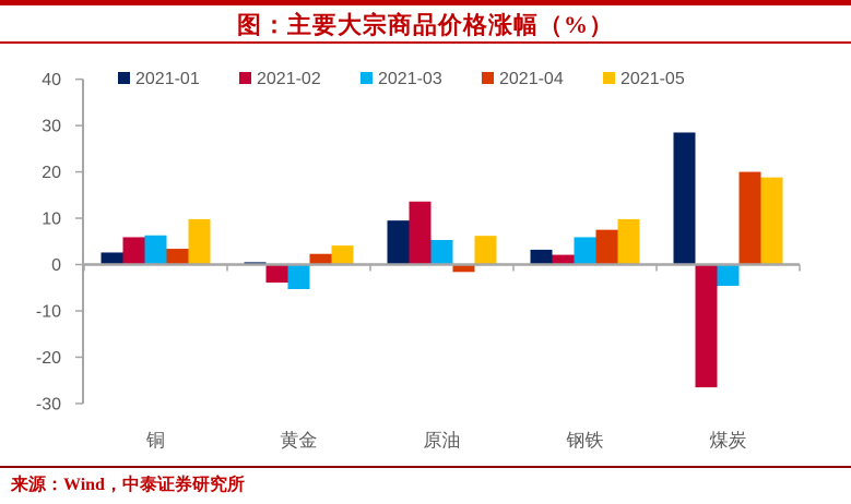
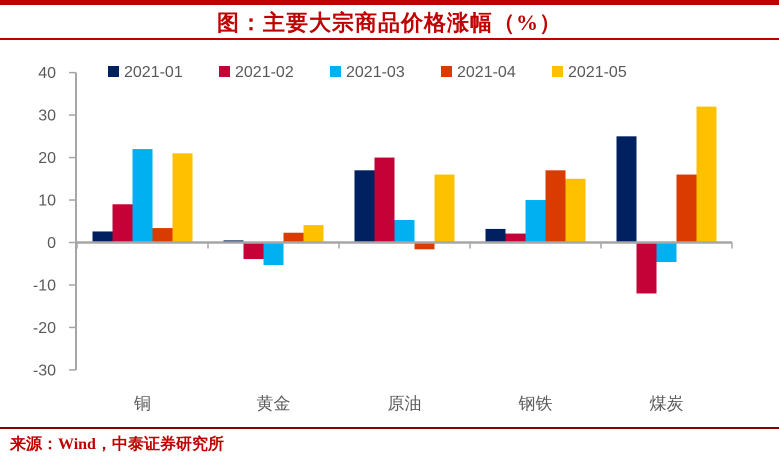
2021-02/铜: 6 -> 9
2021-03/铜: 6 -> 22
2021-05/铜: 10 -> 21
2021-01/原油: 10 -> 17
2021-02/原油: 14 -> 20
2021-05/原油: 6 -> 16
2021-03/钢铁: 6 -> 10
2021-04/钢铁: 8 -> 17
2021-05/钢铁: 10 -> 15
2021-01/煤炭: 28 -> 25
2021-02/煤炭: -26 -> -12
2021-04/煤炭: 20 -> 16
2021-05/煤炭: 19 -> 32
